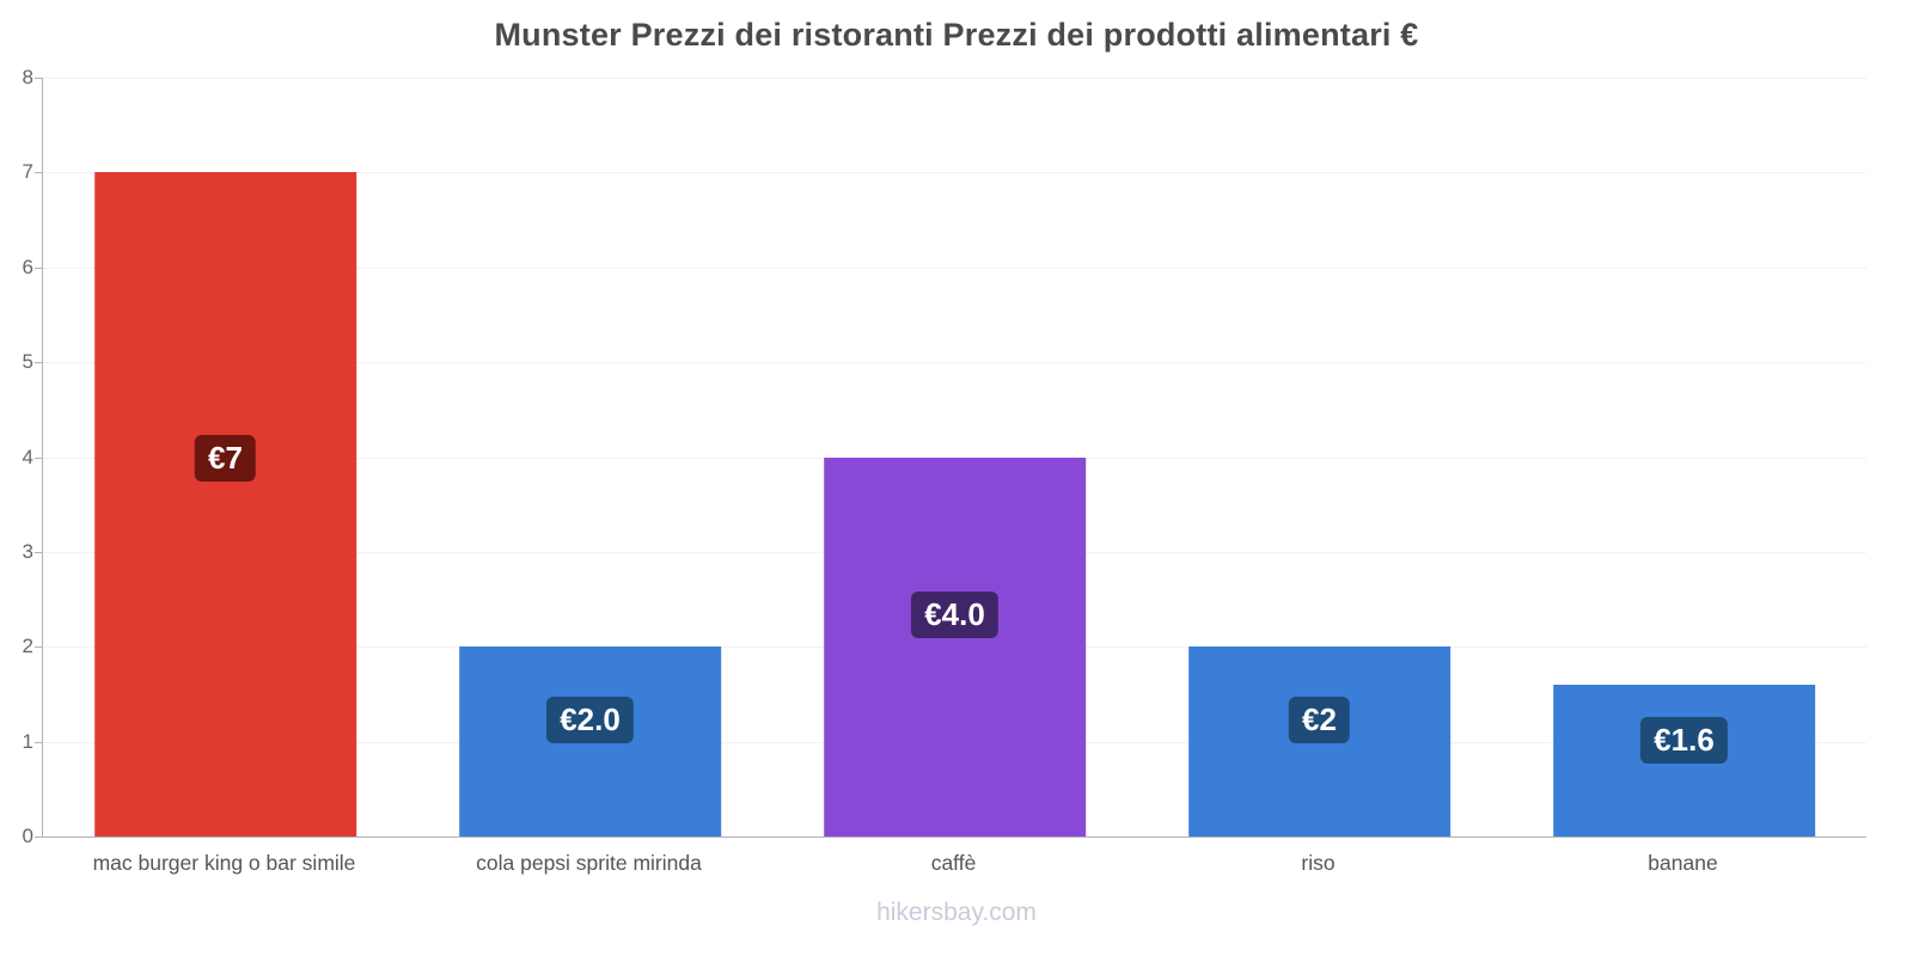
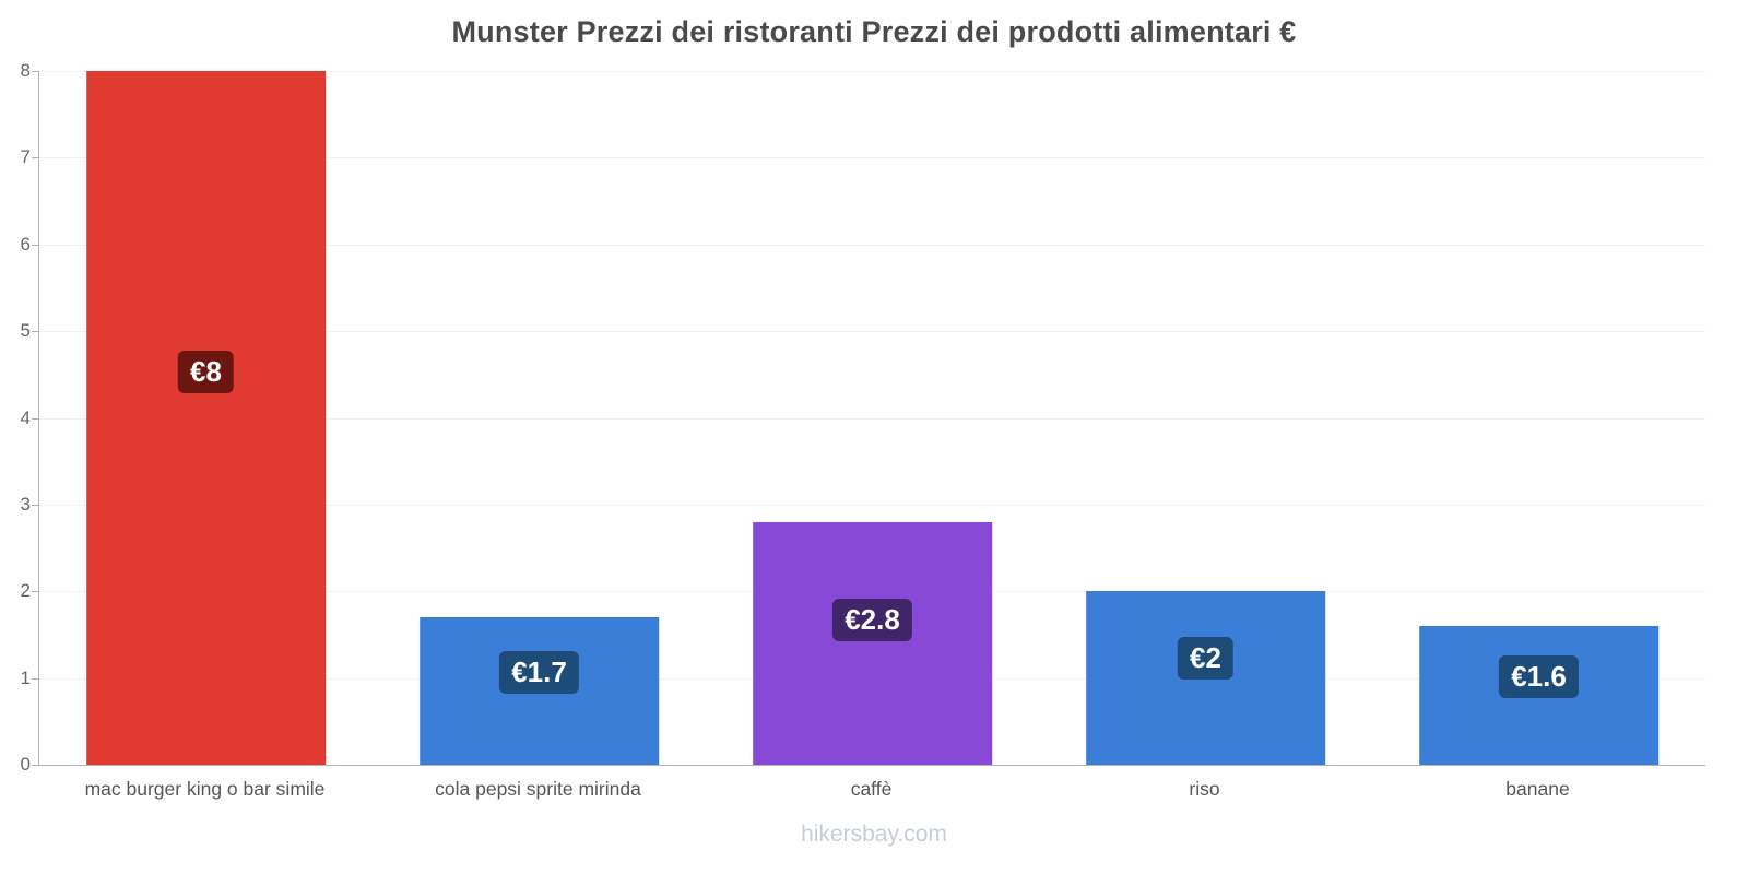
mac burger king o bar simile: €7 -> €8
cola pepsi sprite mirinda: €2.0 -> €1.7
caffè: €4.0 -> €2.8
